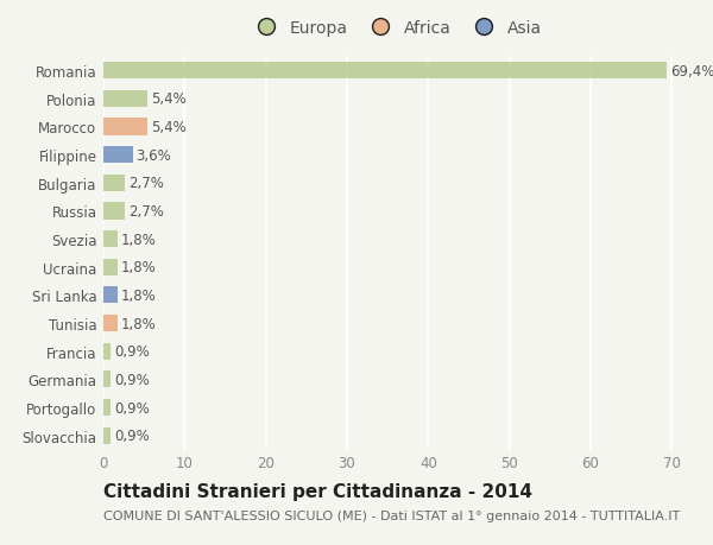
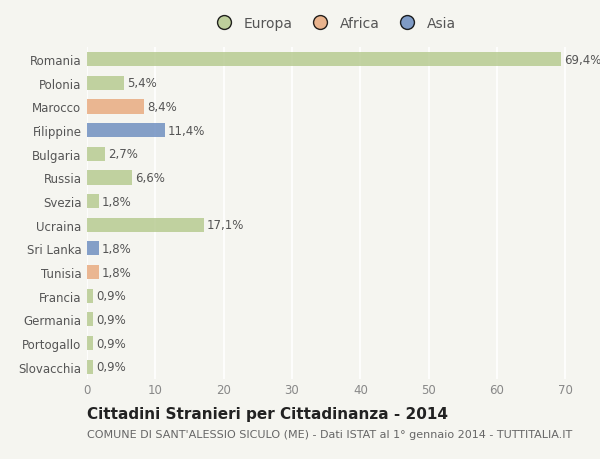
Marocco: 5,4% -> 8,4%
Filippine: 3,6% -> 11,4%
Russia: 2,7% -> 6,6%
Ucraina: 1,8% -> 17,1%
